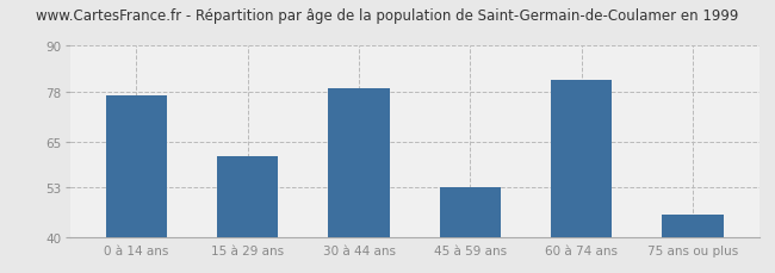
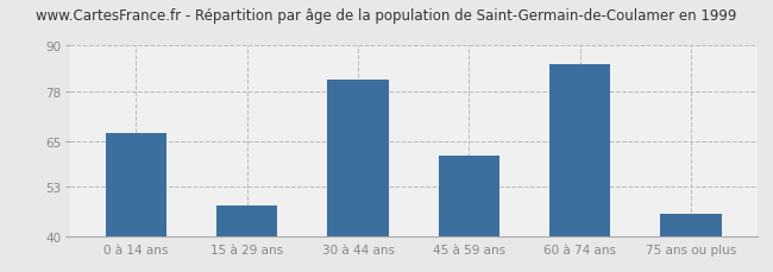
0 à 14 ans: 77 -> 67
15 à 29 ans: 61 -> 48
30 à 44 ans: 79 -> 81
45 à 59 ans: 53 -> 61
60 à 74 ans: 81 -> 85
